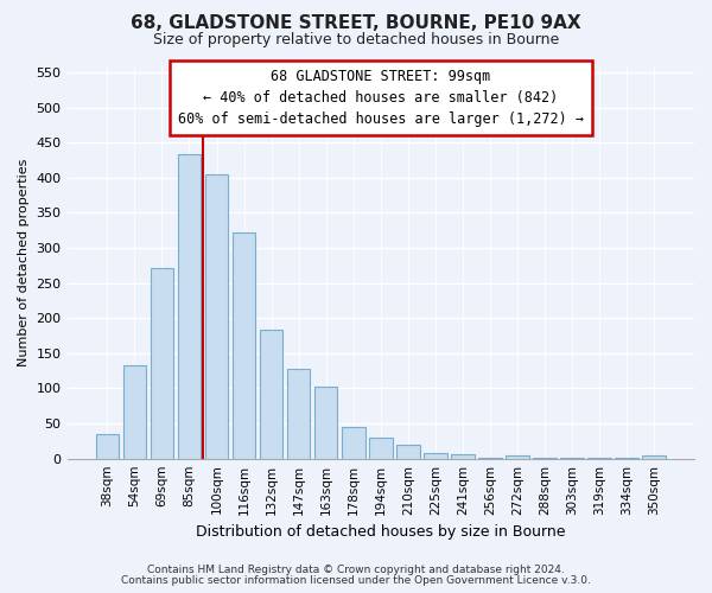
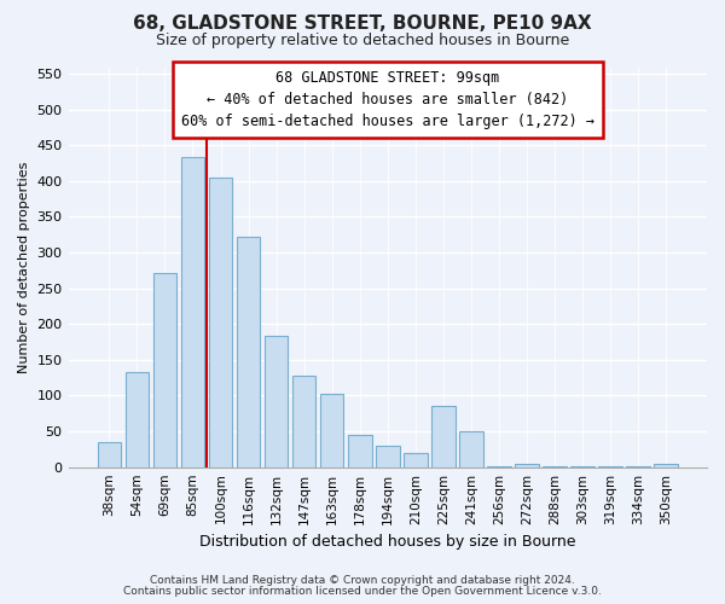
225sqm: 8 -> 86
241sqm: 7 -> 50
